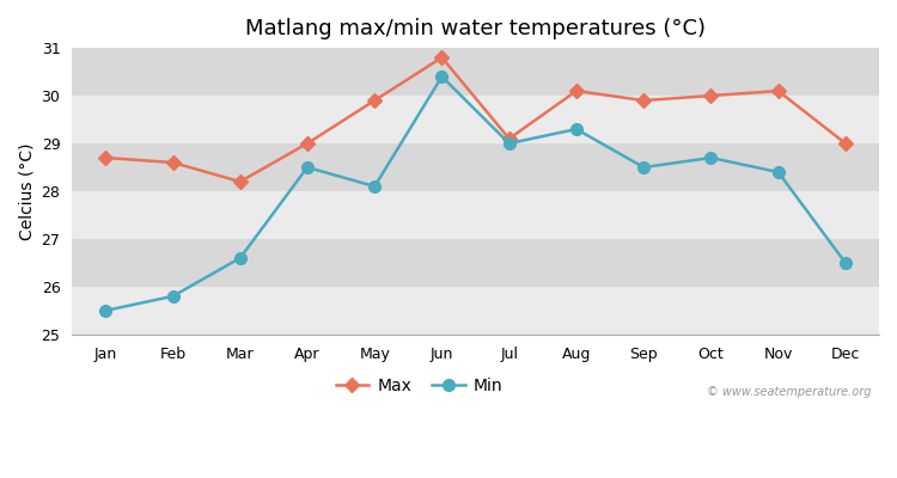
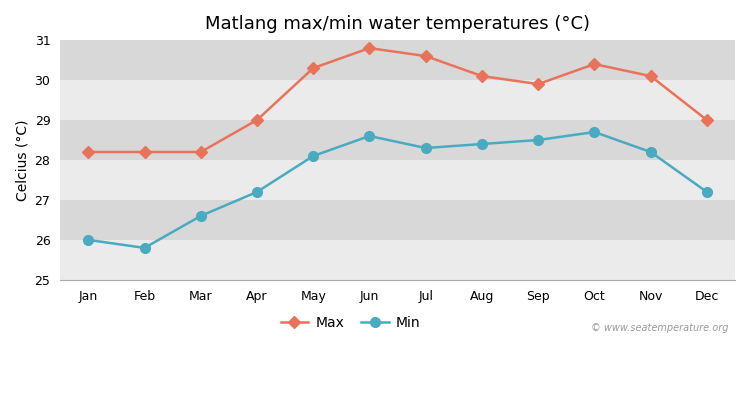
Max/Jan: 28.7 -> 28.2
Min/Jan: 25.5 -> 26.0
Max/Feb: 28.6 -> 28.2
Min/Apr: 28.5 -> 27.2
Max/May: 29.9 -> 30.3
Min/Jun: 30.4 -> 28.6
Max/Jul: 29.1 -> 30.6
Min/Jul: 29.0 -> 28.3
Min/Aug: 29.3 -> 28.4
Max/Oct: 30.0 -> 30.4
Min/Nov: 28.4 -> 28.2
Min/Dec: 26.5 -> 27.2
